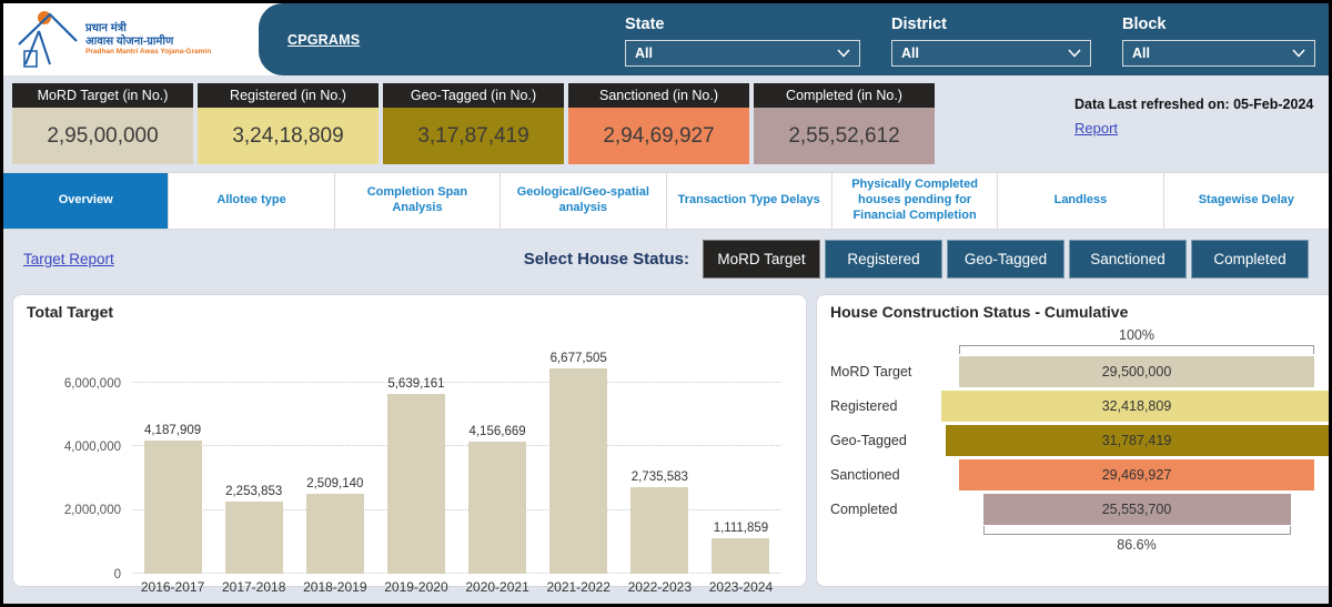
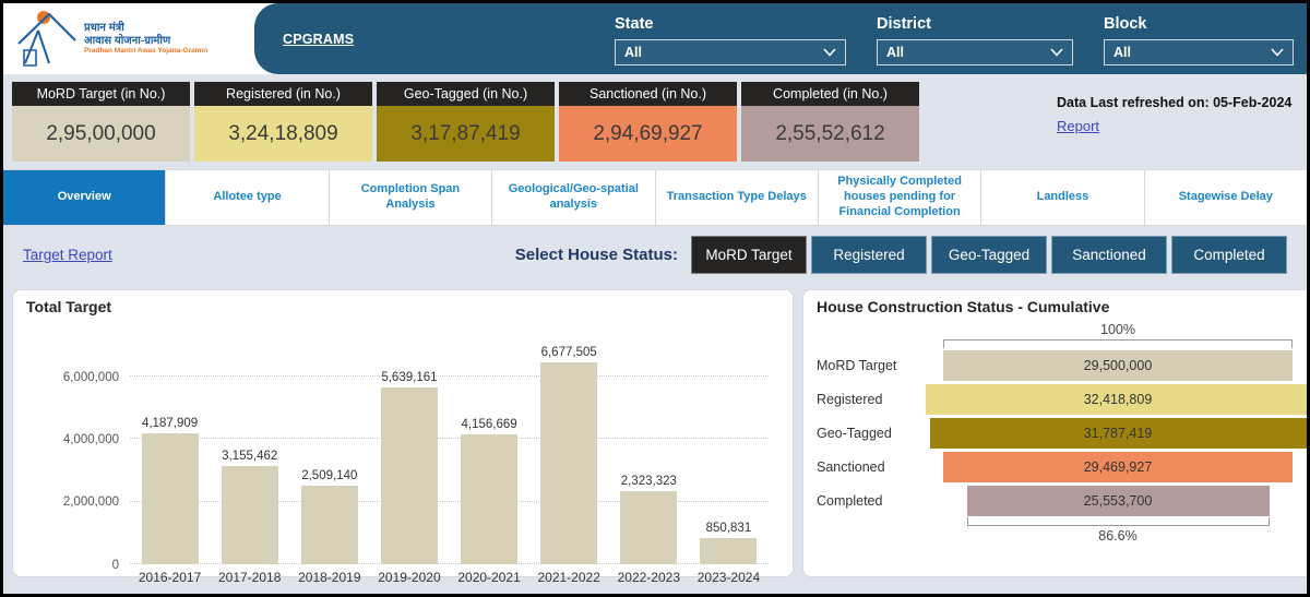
Total Target/2017-2018: 2,253,853 -> 3,155,462
Total Target/2022-2023: 2,735,583 -> 2,323,323
Total Target/2023-2024: 1,111,859 -> 850,831
